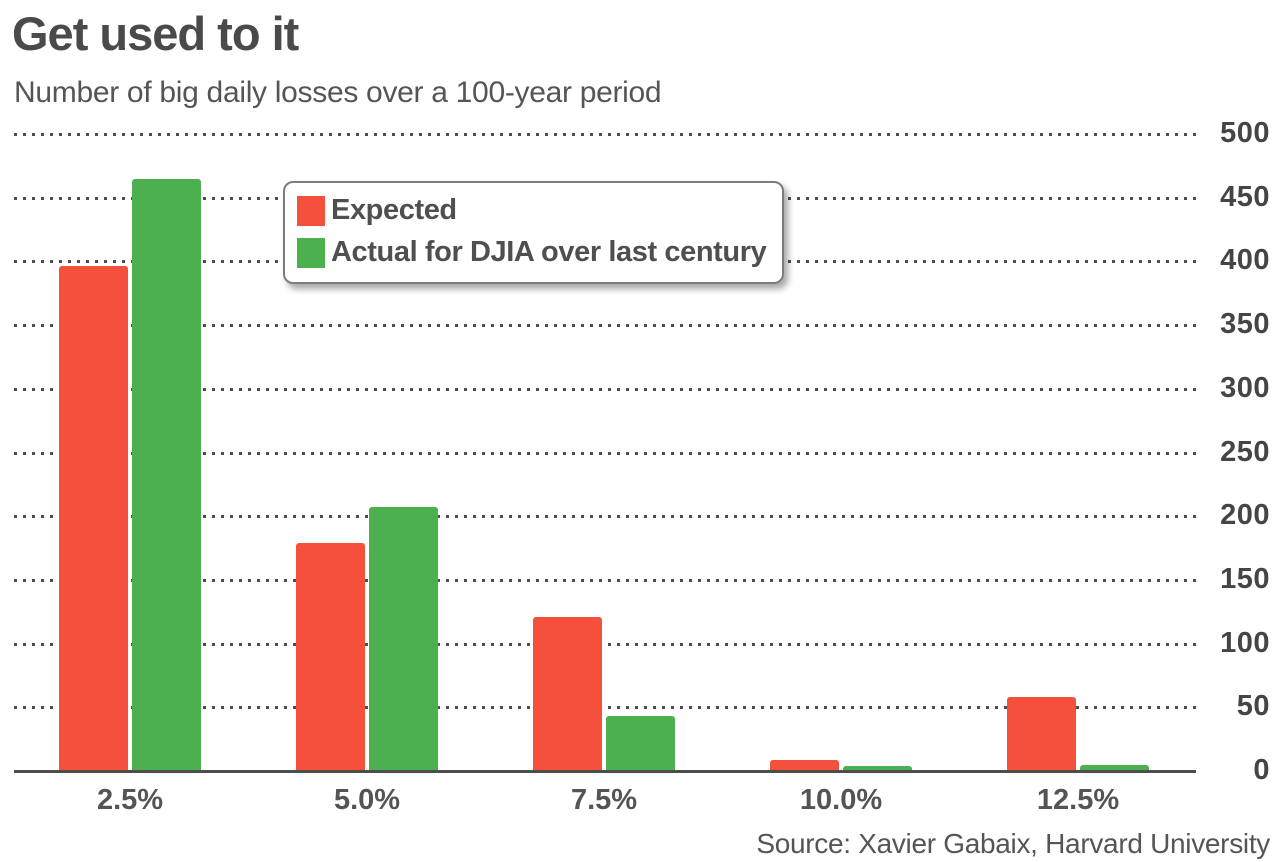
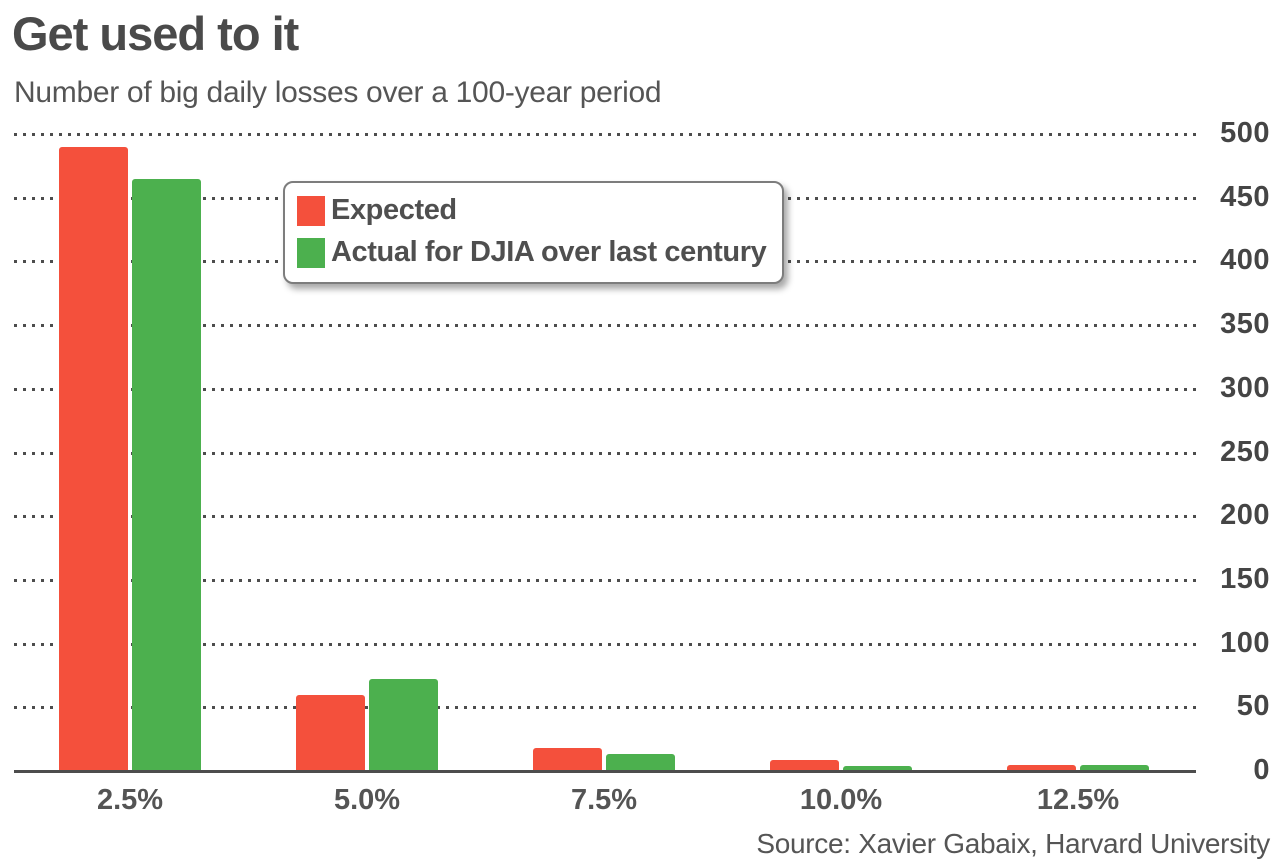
Expected/2.5%: 396 -> 490
Expected/5.0%: 179 -> 60
Actual for DJIA over last century/5.0%: 207 -> 72
Expected/7.5%: 121 -> 18
Actual for DJIA over last century/7.5%: 43 -> 13
Expected/12.5%: 58 -> 5
